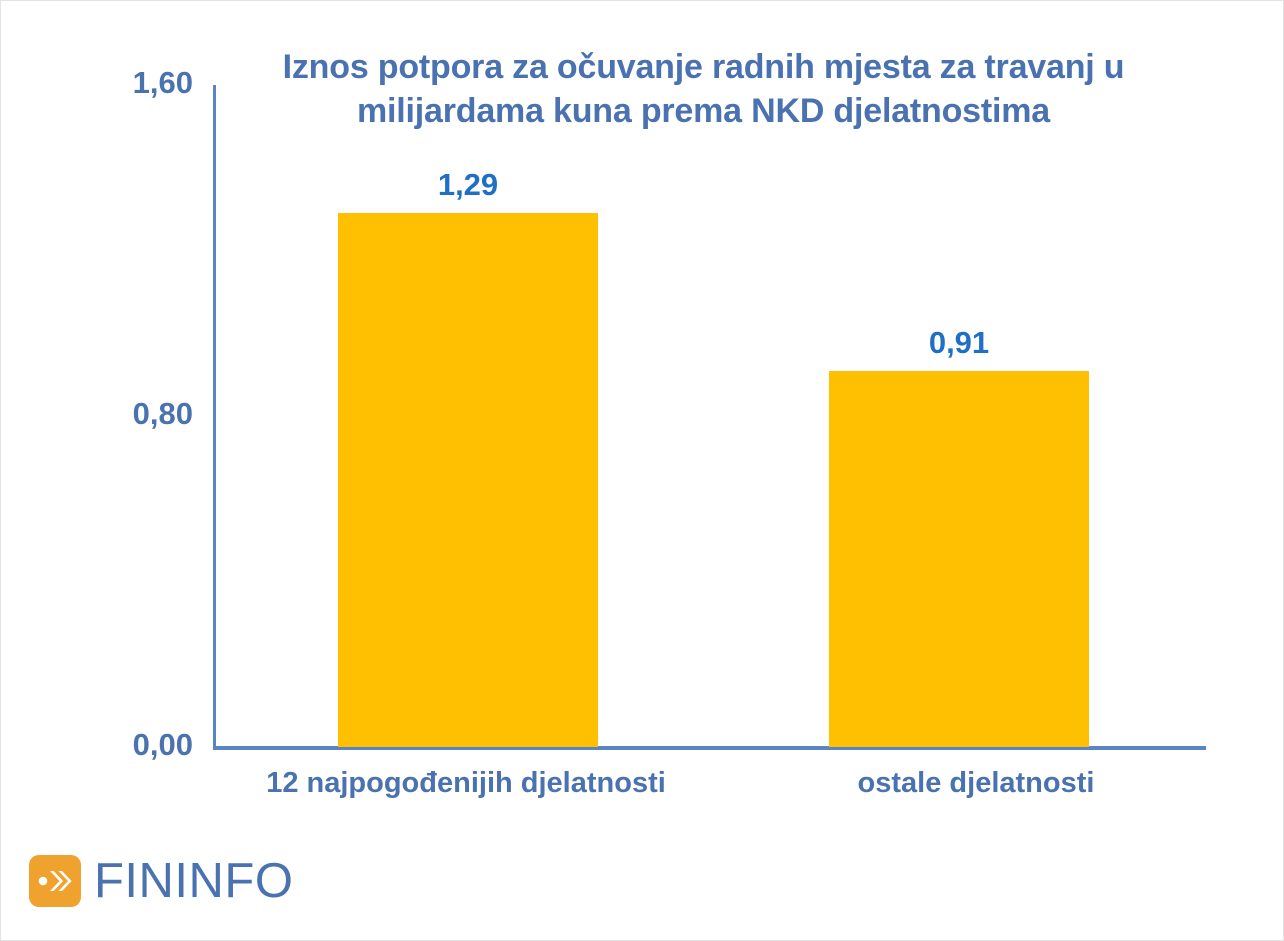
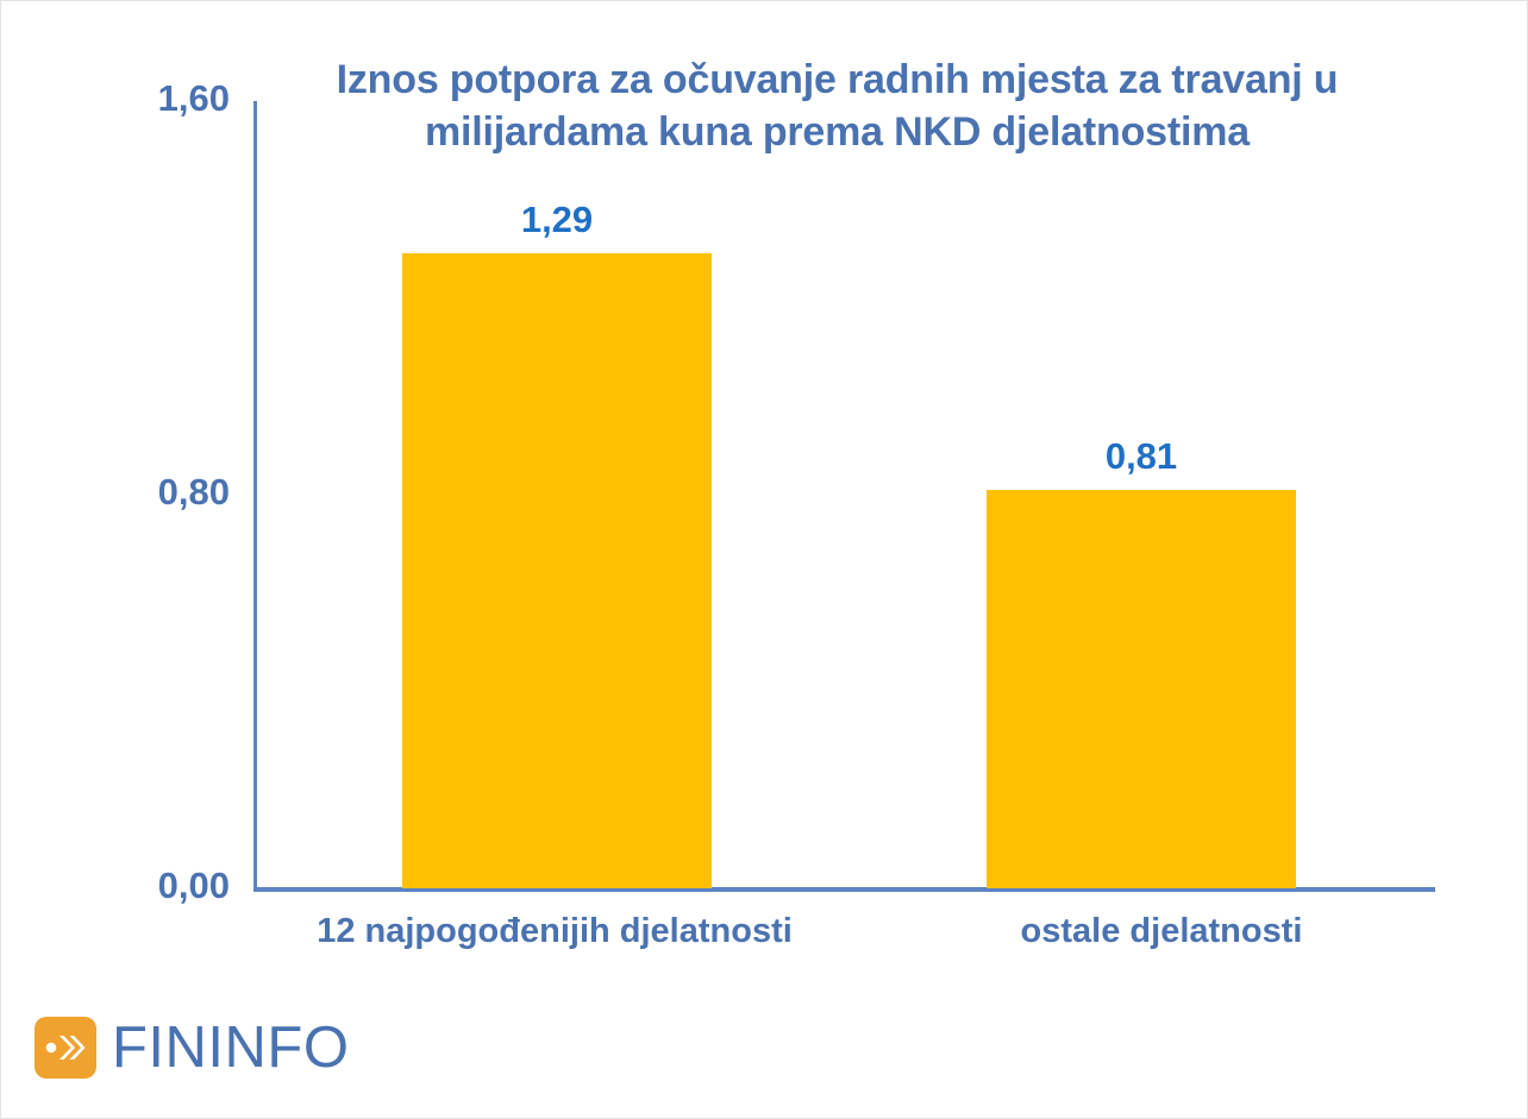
ostale djelatnosti: 0,91 -> 0,81
